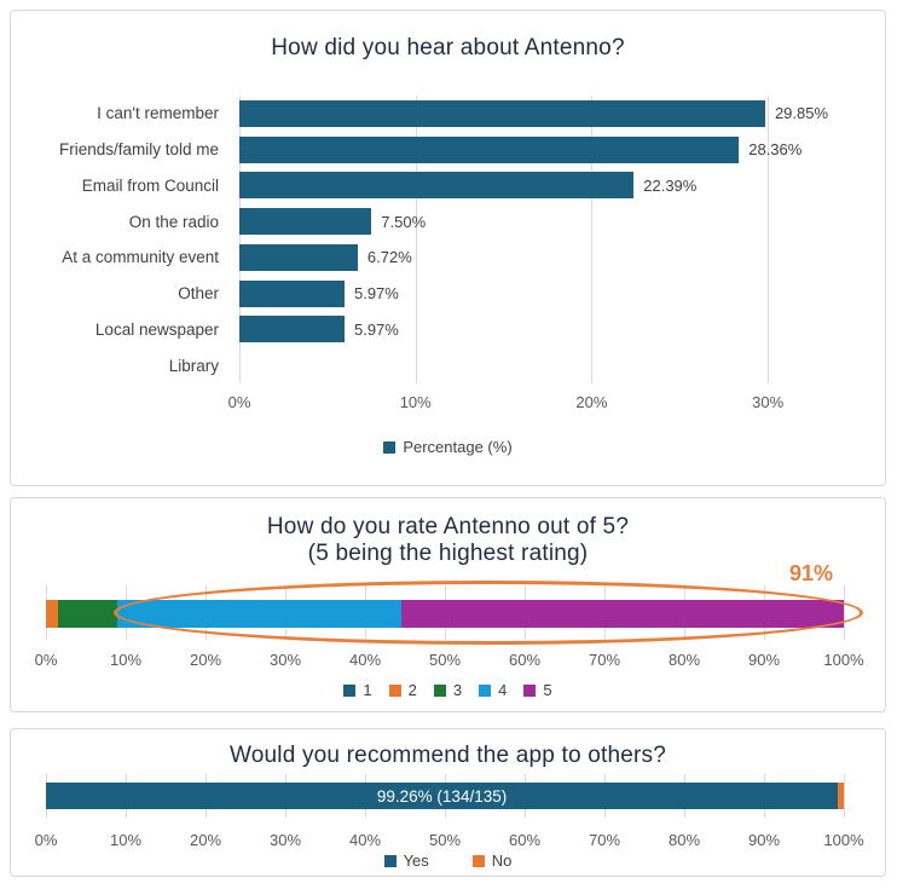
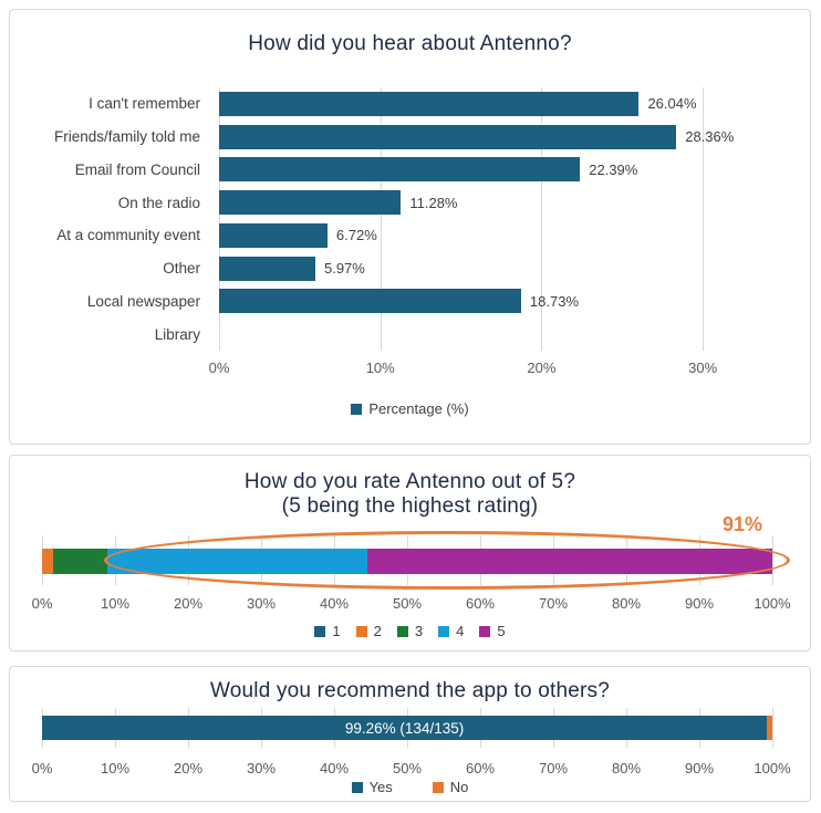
How did you hear about Antenno?/I can't remember: 29.85% -> 26.04%
How did you hear about Antenno?/On the radio: 7.50% -> 11.28%
How did you hear about Antenno?/Local newspaper: 5.97% -> 18.73%
